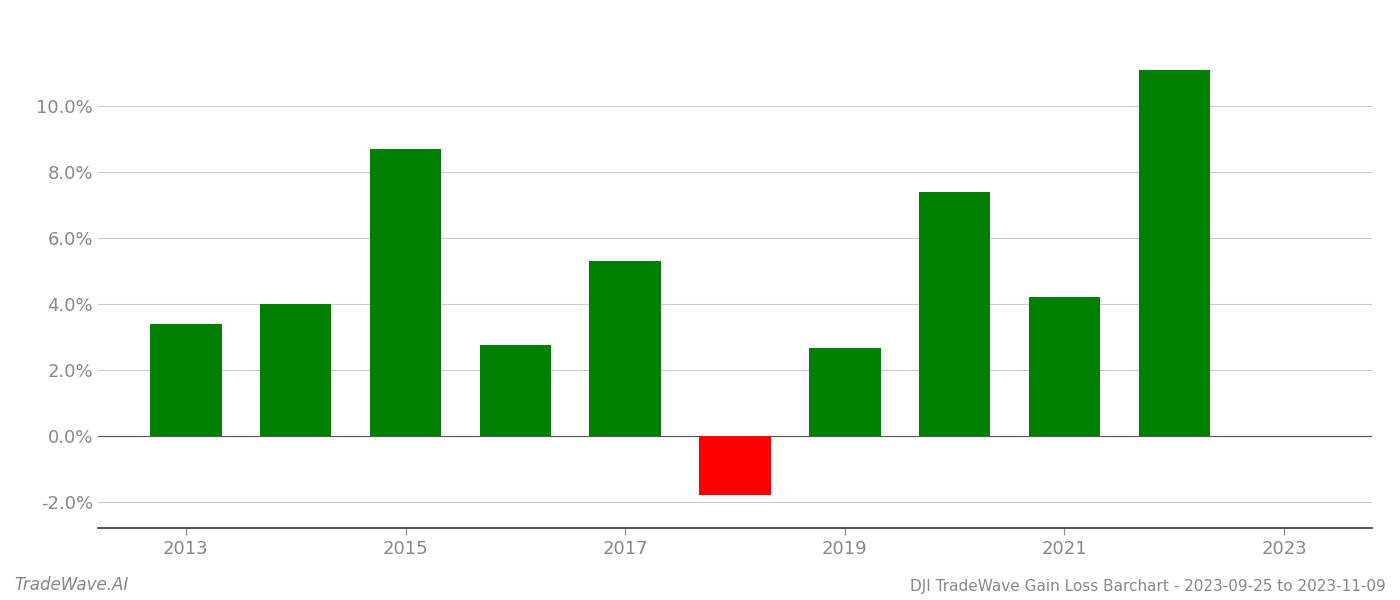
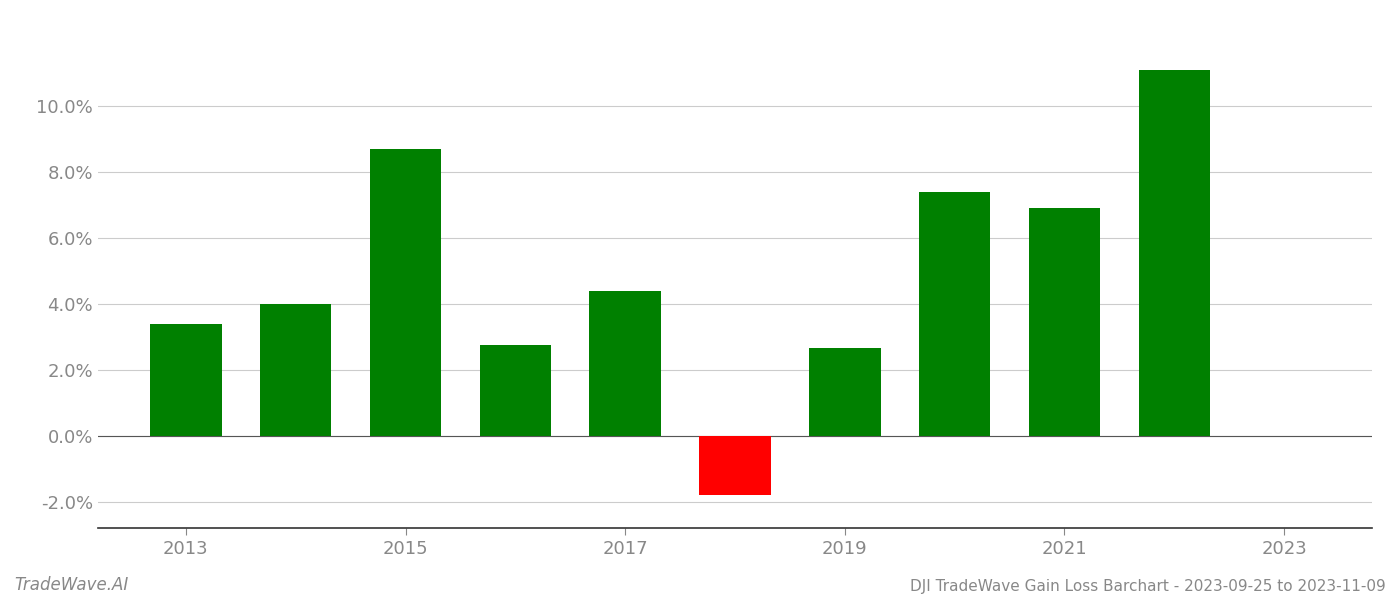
2017: 5.30% -> 4.40%
2021: 4.20% -> 6.90%
